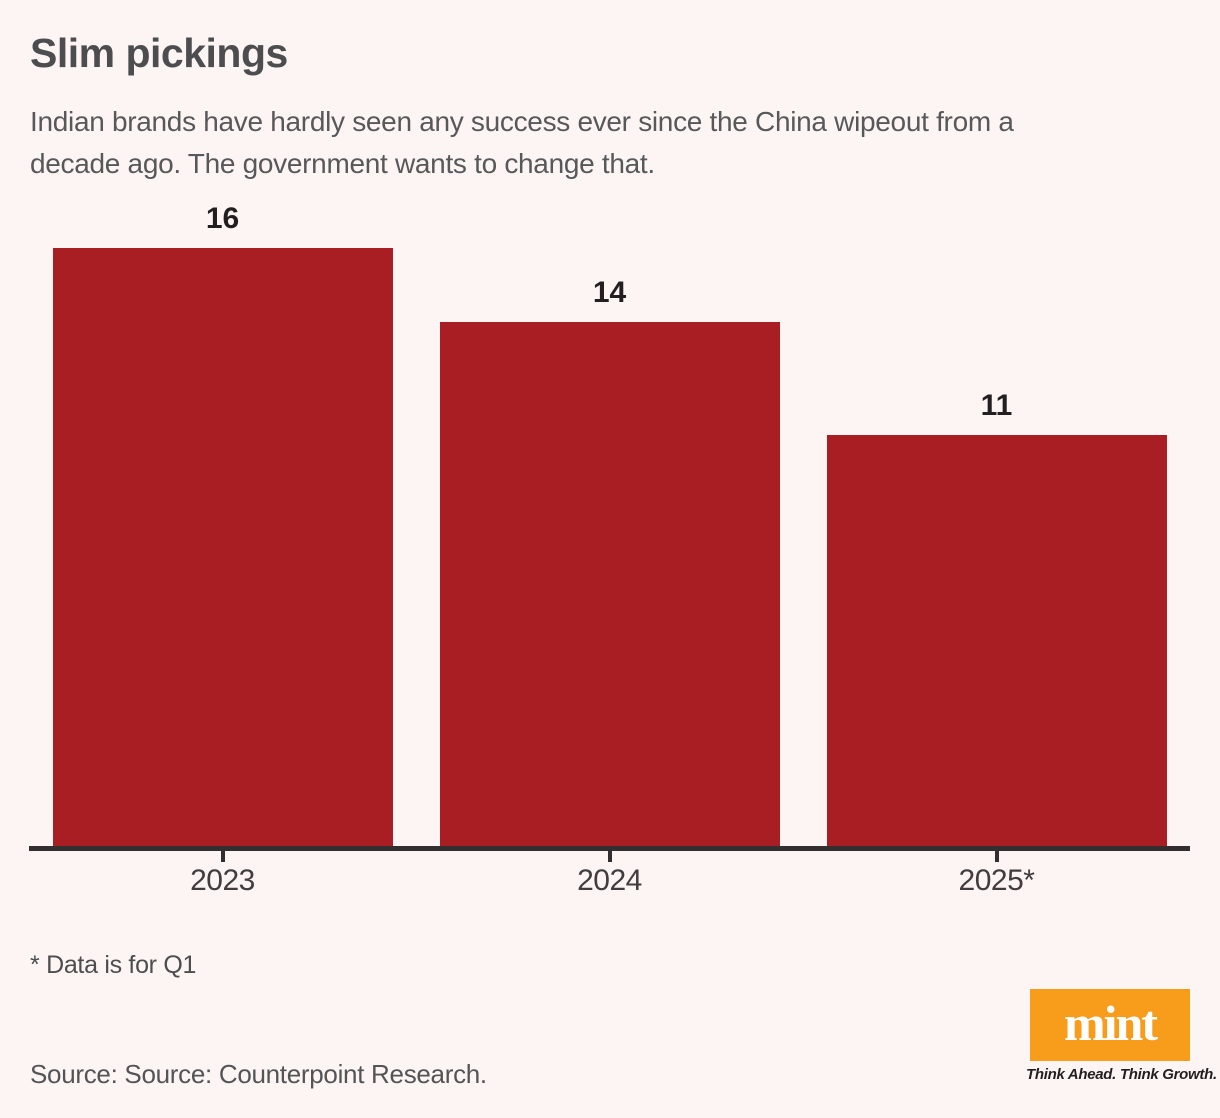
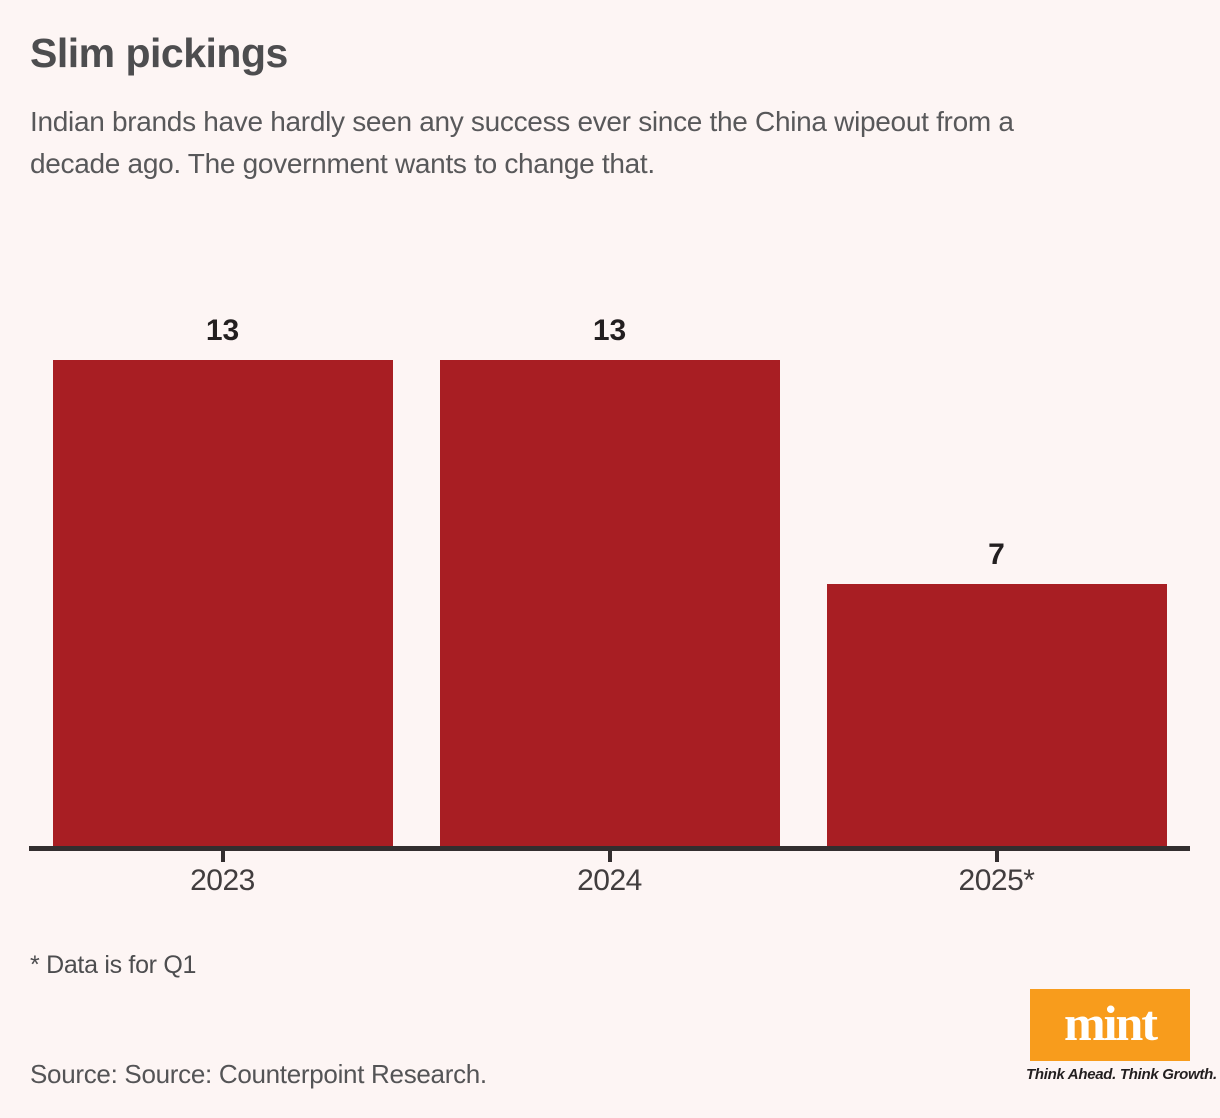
2023: 16 -> 13
2024: 14 -> 13
2025*: 11 -> 7
